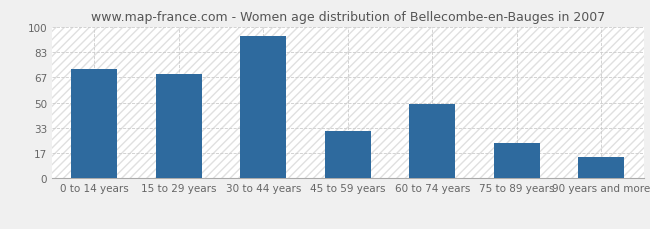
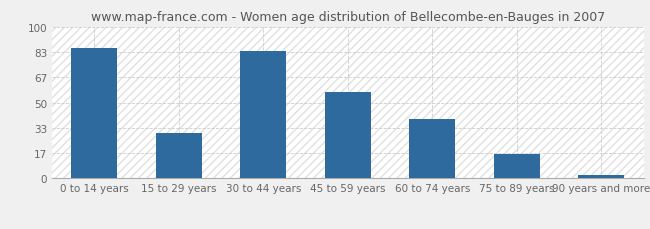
0 to 14 years: 72 -> 86
15 to 29 years: 69 -> 30
30 to 44 years: 94 -> 84
45 to 59 years: 31 -> 57
60 to 74 years: 49 -> 39
75 to 89 years: 23 -> 16
90 years and more: 14 -> 2
